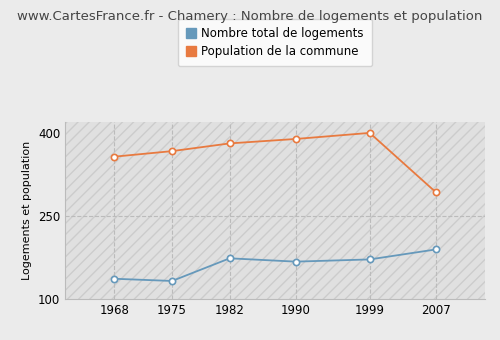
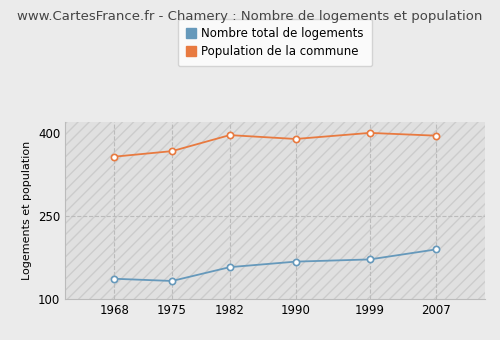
Nombre total de logements/1982: 174 -> 158
Population de la commune/1982: 382 -> 397
Population de la commune/2007: 294 -> 396
